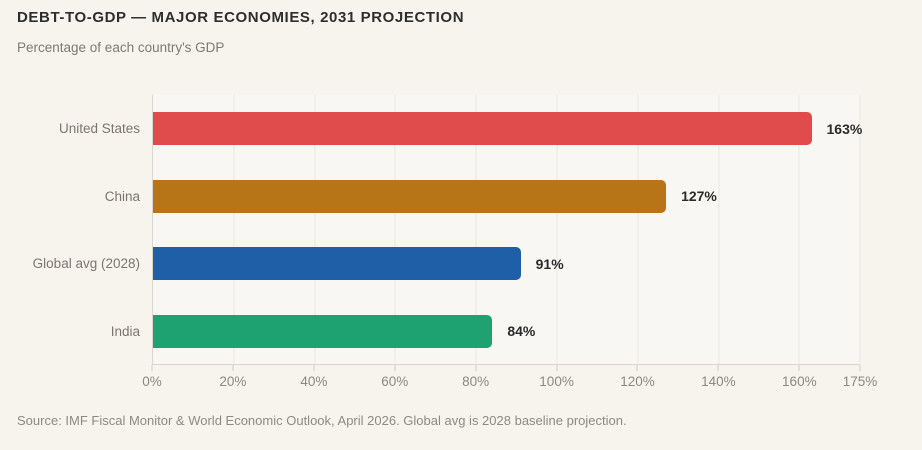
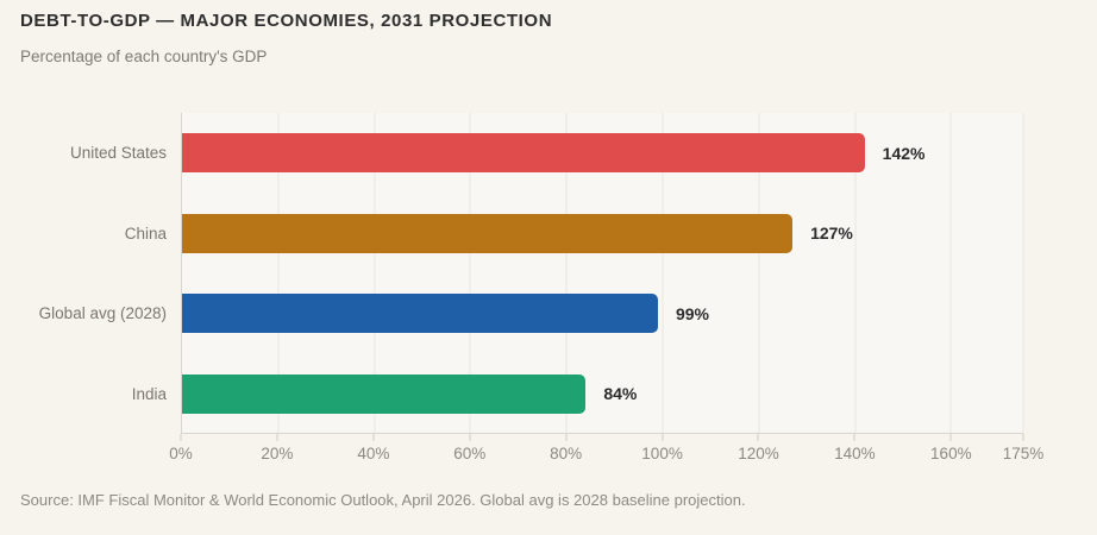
United States: 163% -> 142%
Global avg (2028): 91% -> 99%
